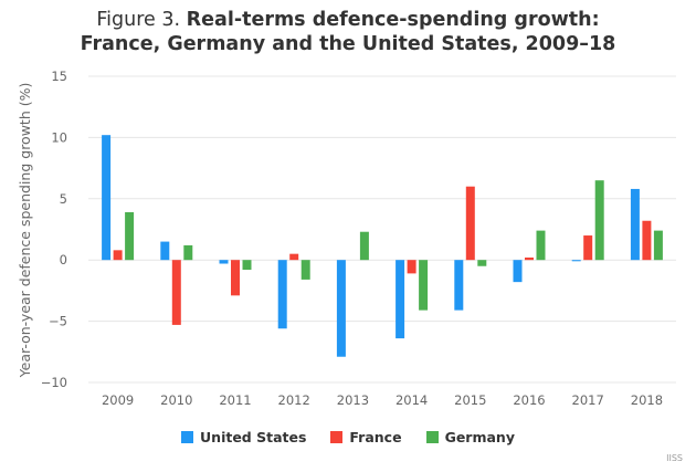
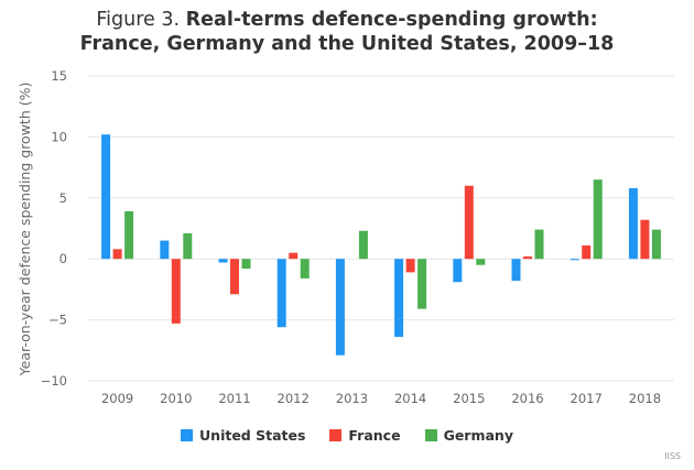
Germany/2010: 1.2 -> 2.1
United States/2015: -4.1 -> -1.9
France/2017: 2.0 -> 1.1
